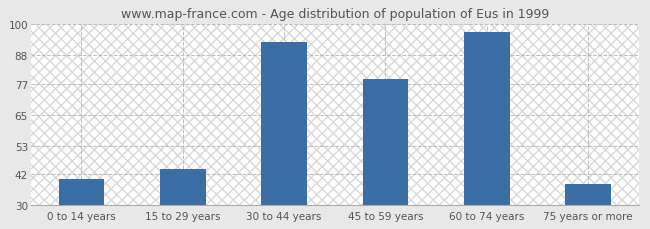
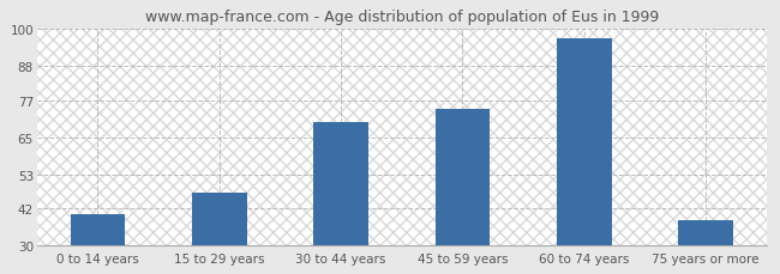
15 to 29 years: 44 -> 47
30 to 44 years: 93 -> 70
45 to 59 years: 79 -> 74
